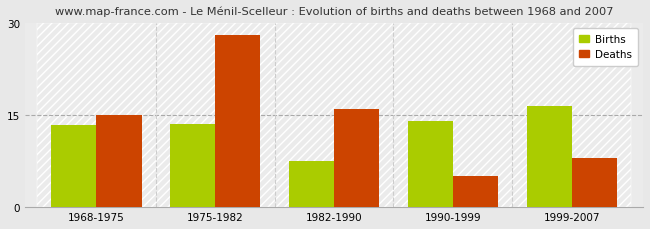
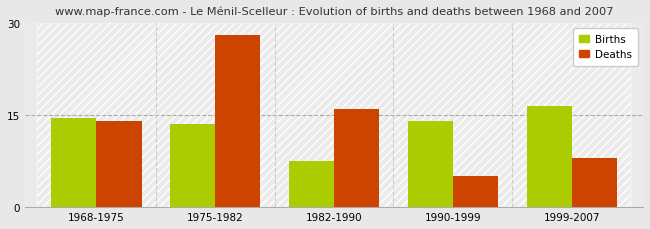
Births/1968-1975: 13.4 -> 14.5
Deaths/1968-1975: 15 -> 14
